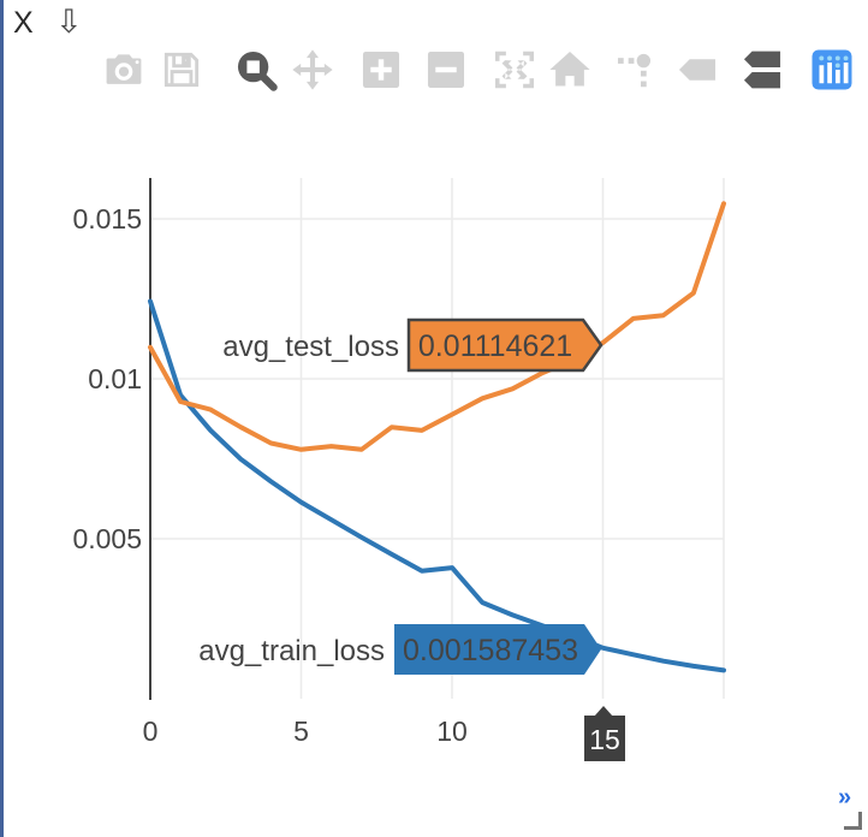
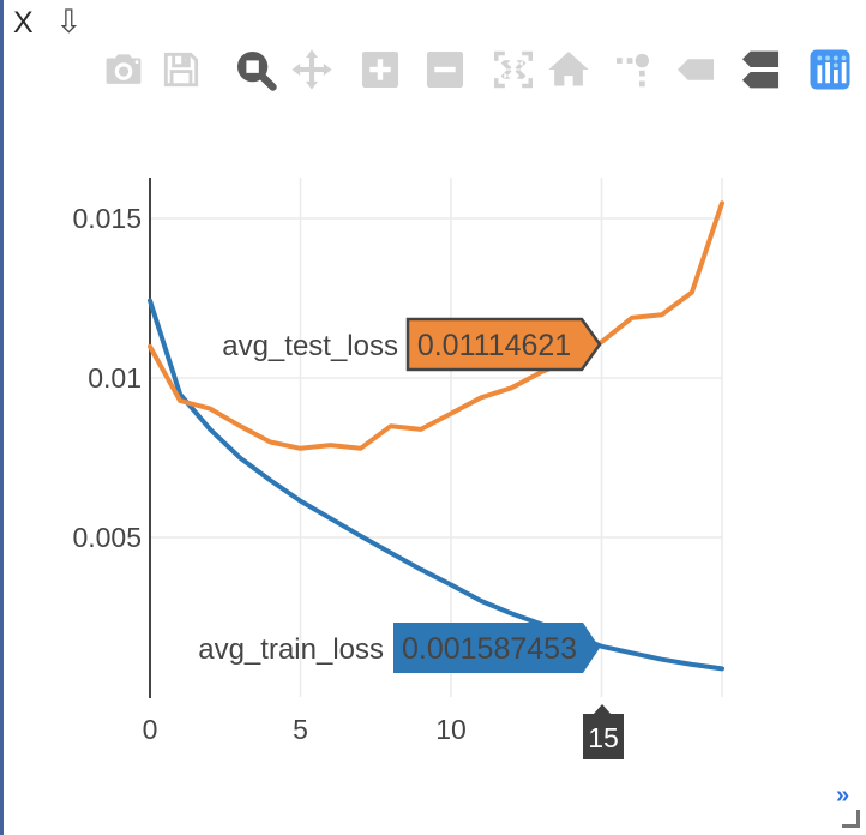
avg_train_loss/10: 0.0041 -> 0.0035
